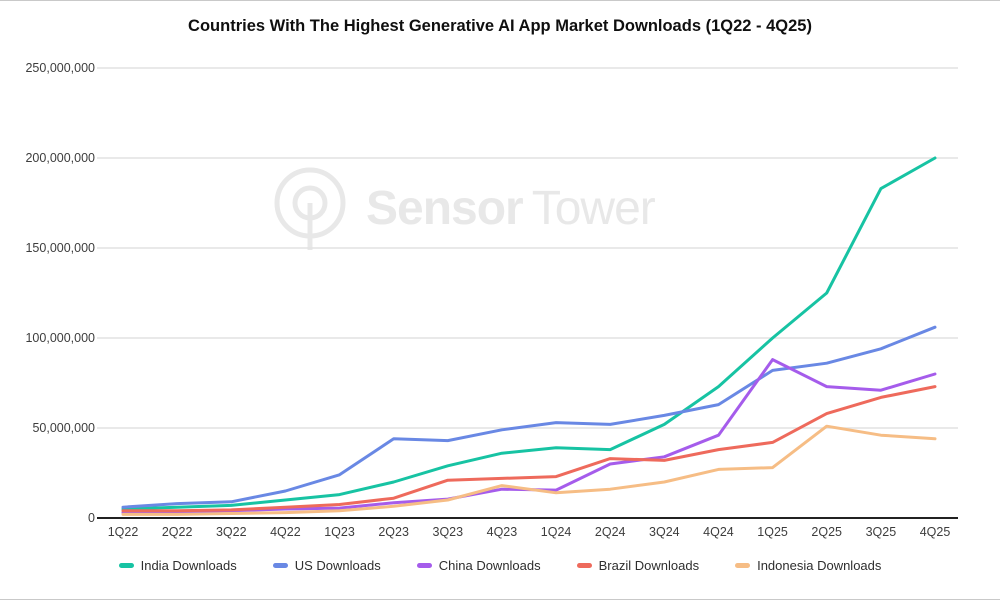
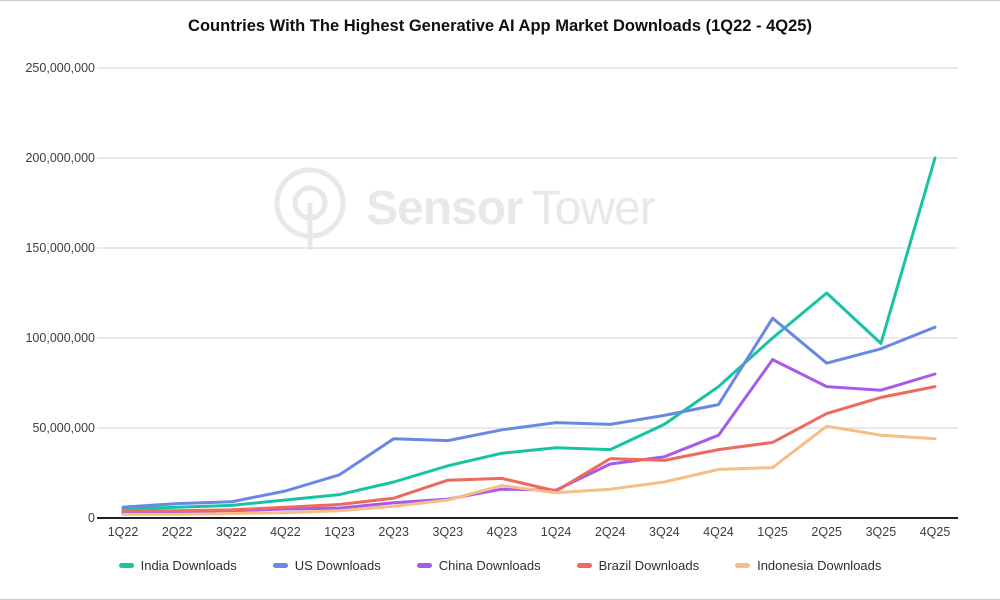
Brazil Downloads/1Q24: 23000000 -> 15000000
US Downloads/1Q25: 82000000 -> 111000000
India Downloads/3Q25: 183000000 -> 97000000
